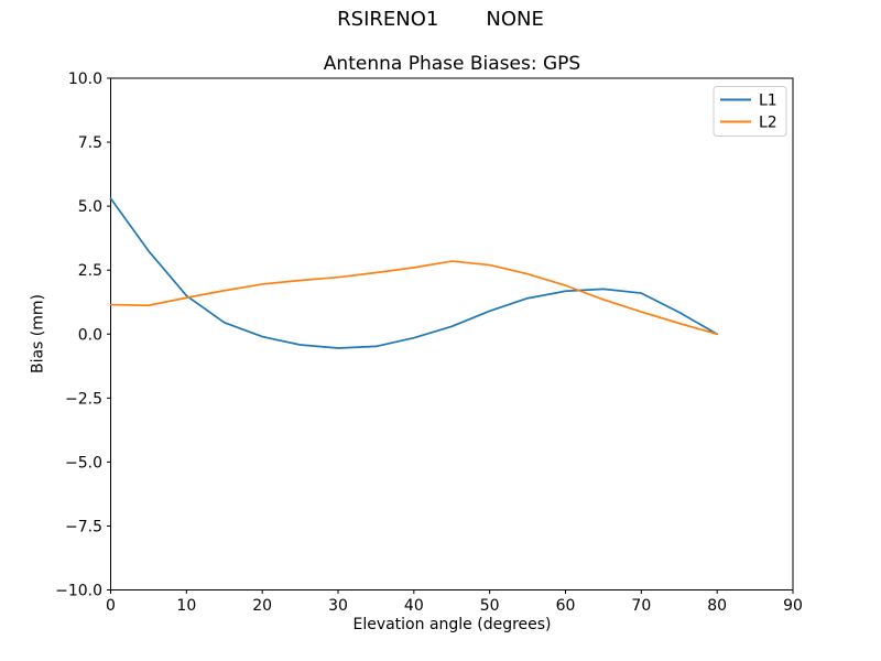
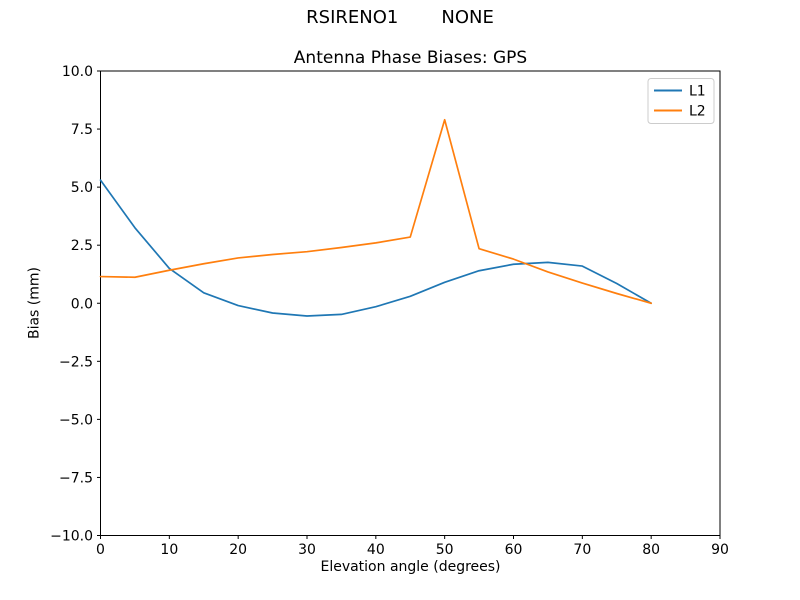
L2/50: 2.7 -> 7.9
